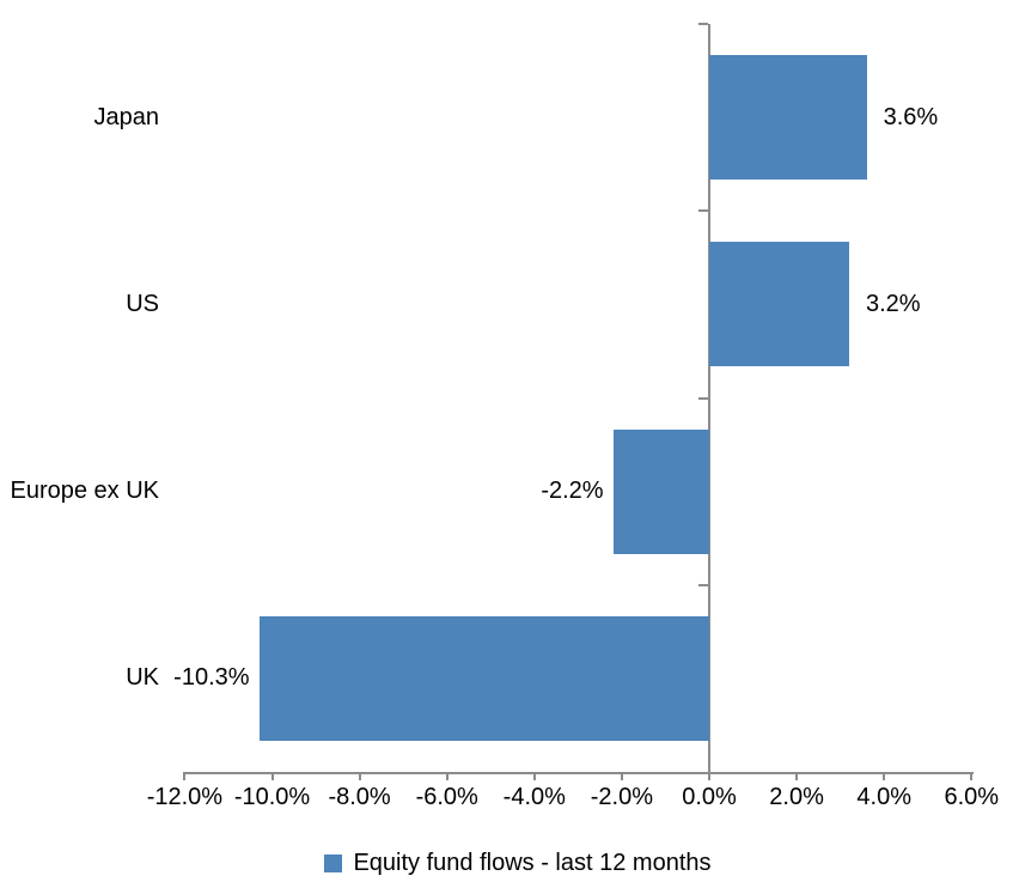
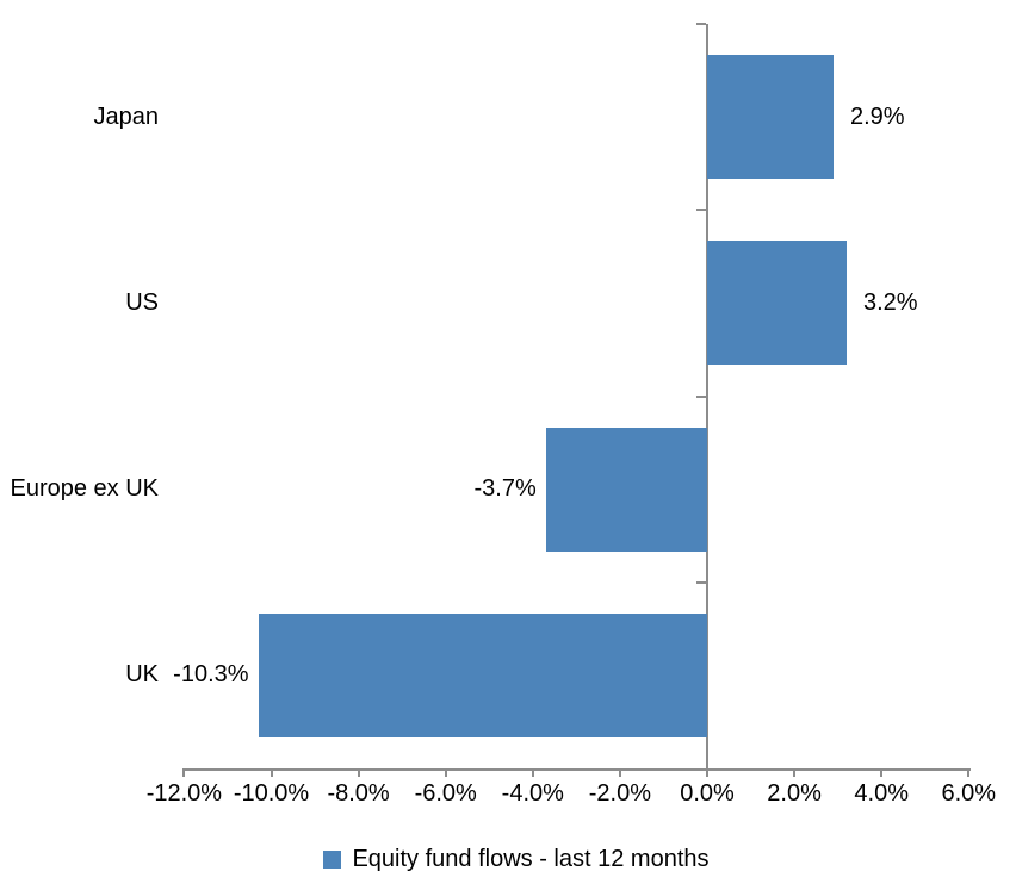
Japan: 3.6% -> 2.9%
Europe ex UK: -2.2% -> -3.7%
